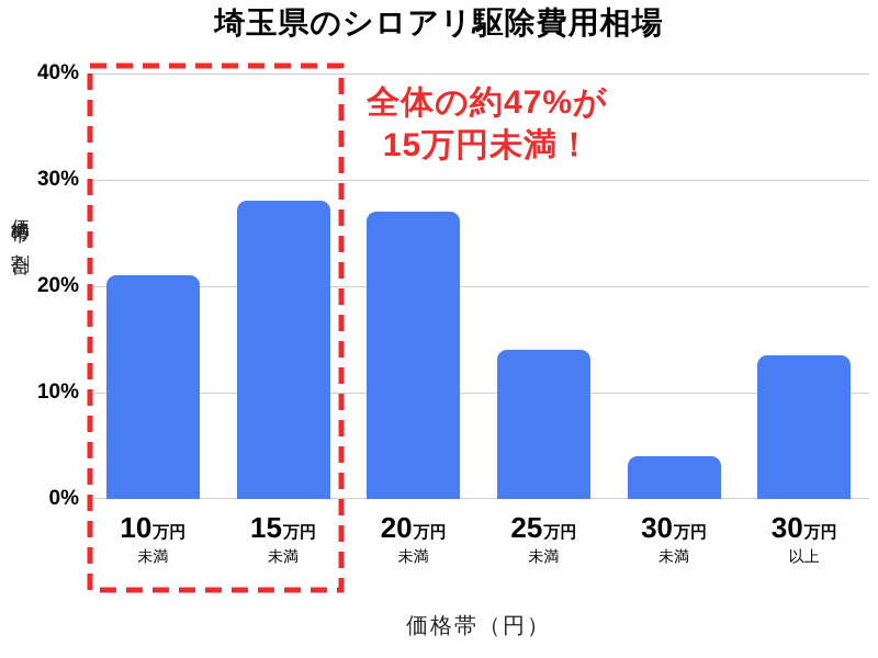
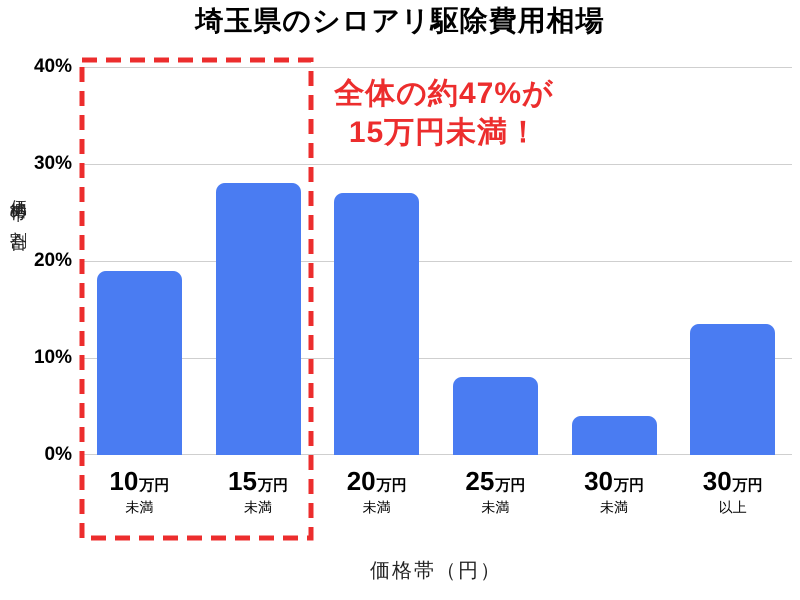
10万円未満: 21% -> 19%
25万円未満: 14% -> 8%
